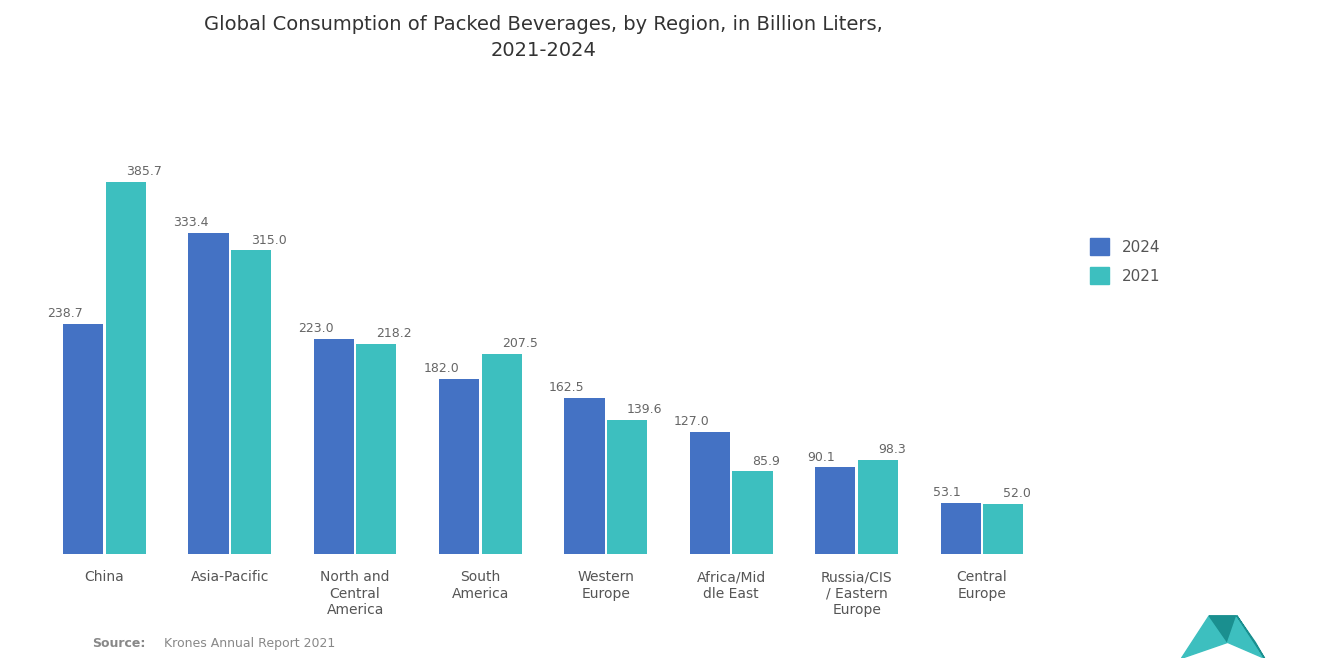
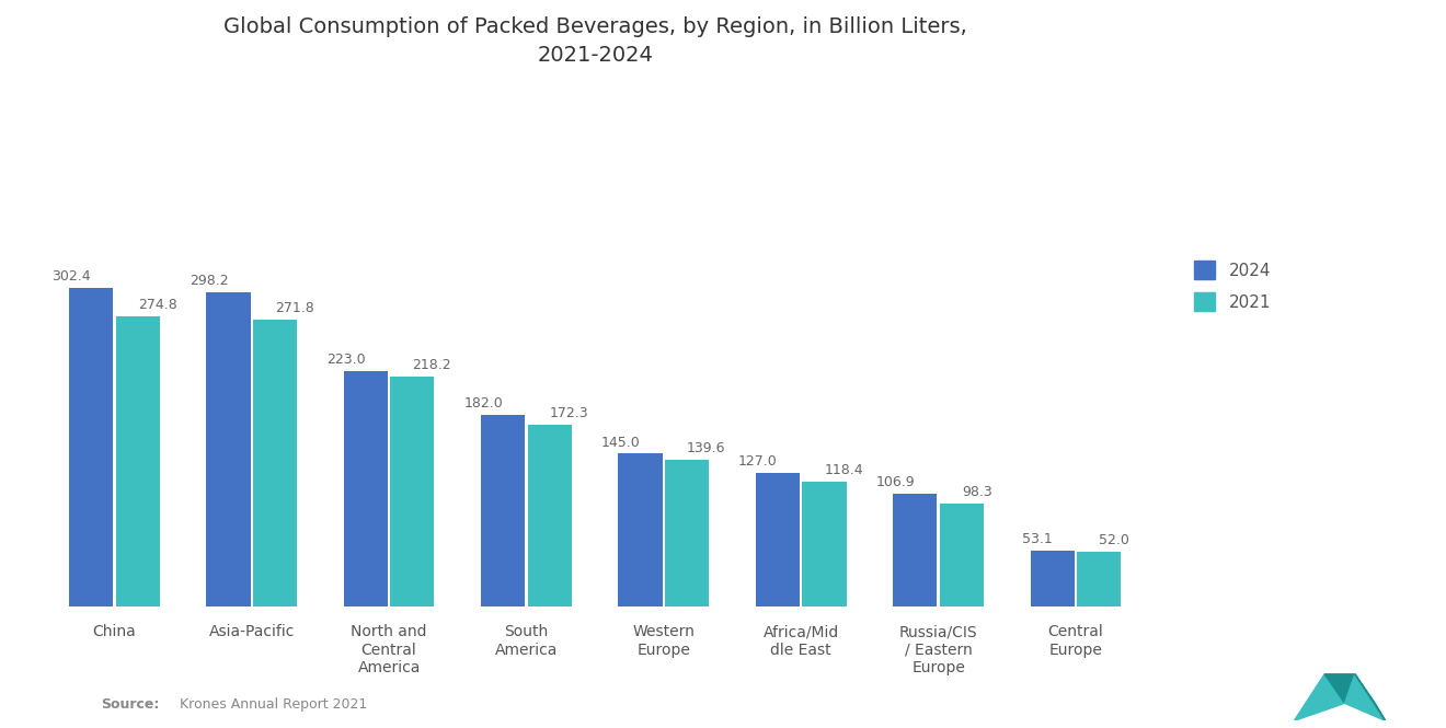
2024/China: 238.7 -> 302.4
2021/China: 385.7 -> 274.8
2024/Asia-Pacific: 333.4 -> 298.2
2021/Asia-Pacific: 315.0 -> 271.8
2021/South America: 207.5 -> 172.3
2024/Western Europe: 162.5 -> 145.0
2021/Africa/Mid dle East: 85.9 -> 118.4
2024/Russia/CIS / Eastern Europe: 90.1 -> 106.9
